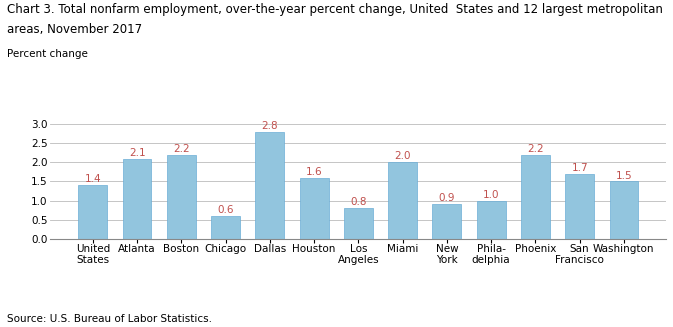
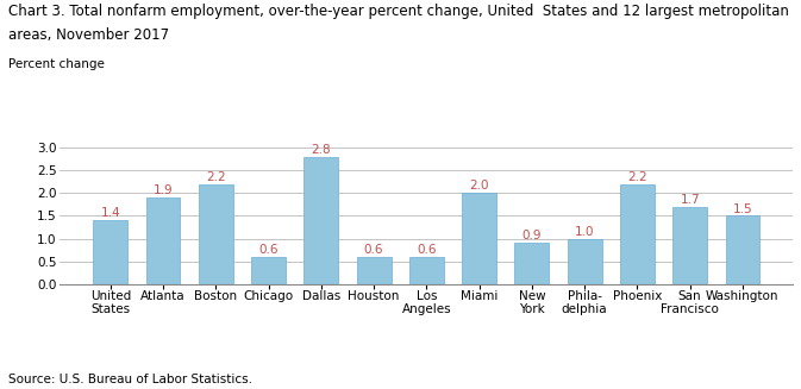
Atlanta: 2.1 -> 1.9
Houston: 1.6 -> 0.6
Los Angeles: 0.8 -> 0.6
